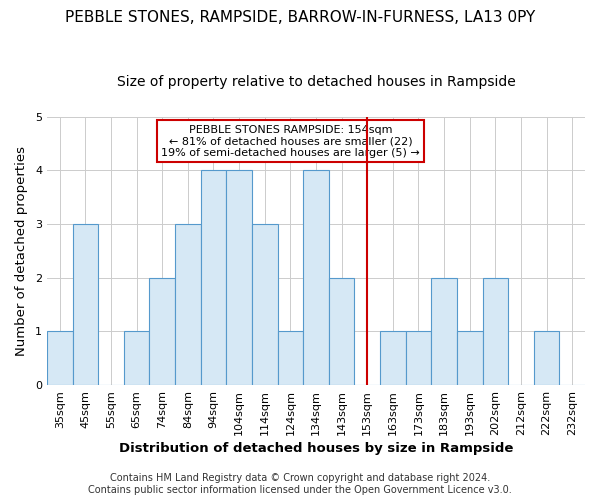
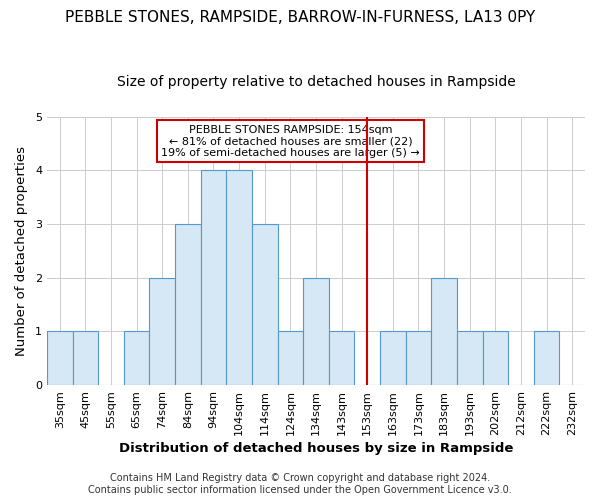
45sqm: 3 -> 1
134sqm: 4 -> 2
143sqm: 2 -> 1
202sqm: 2 -> 1
